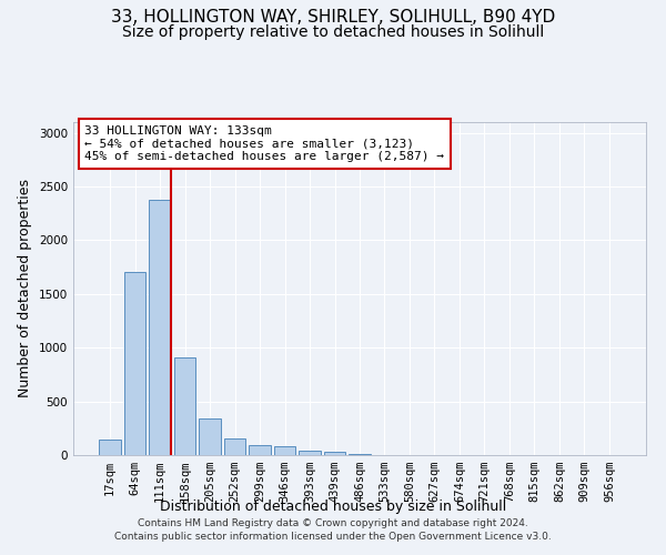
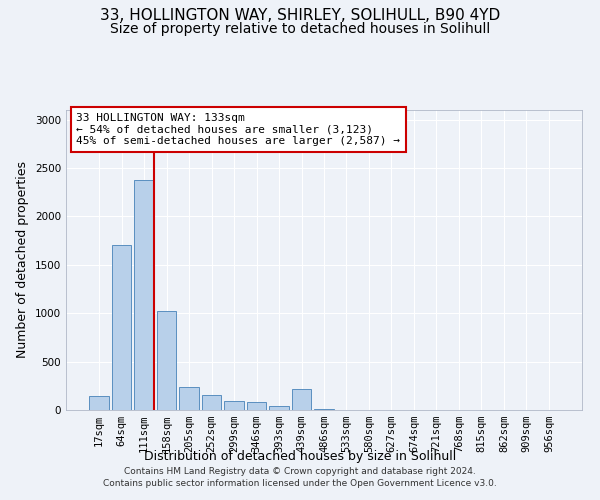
158sqm: 910 -> 1020
205sqm: 340 -> 240
439sqm: 30 -> 220
